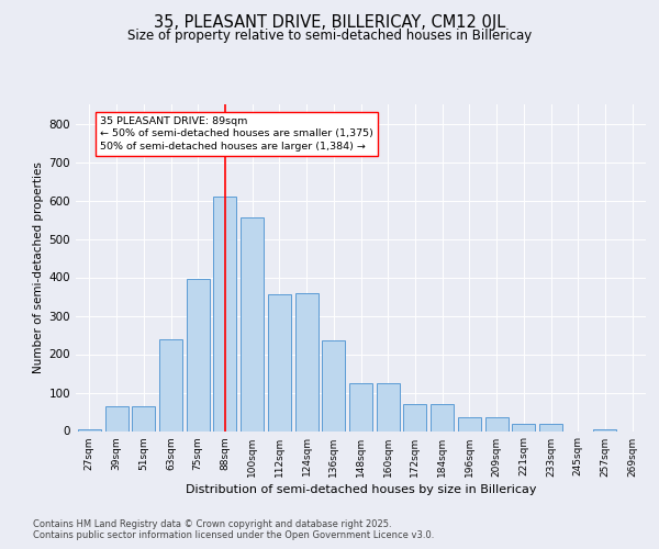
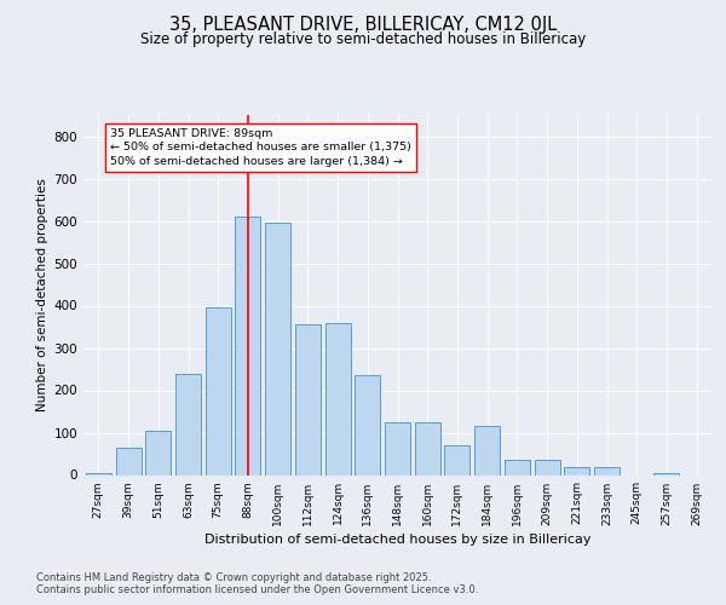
51sqm: 65 -> 105
100sqm: 555 -> 595
184sqm: 70 -> 115
